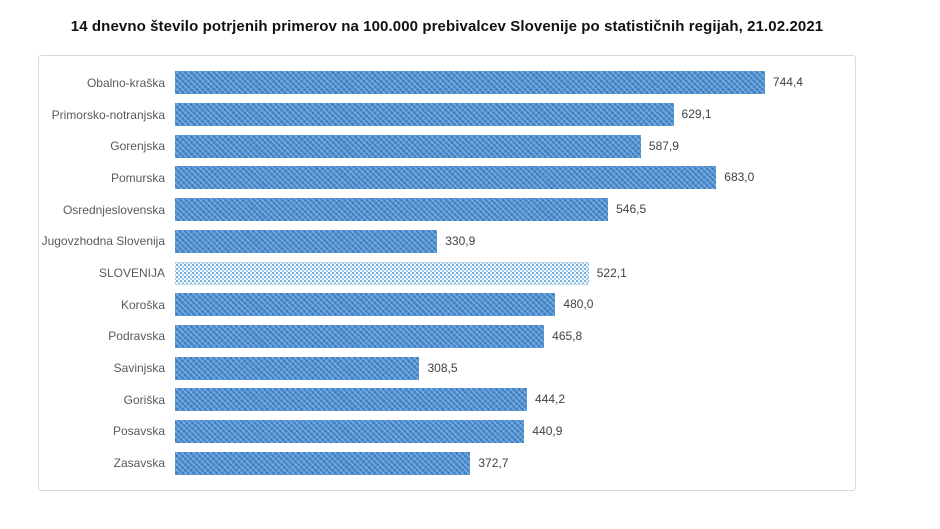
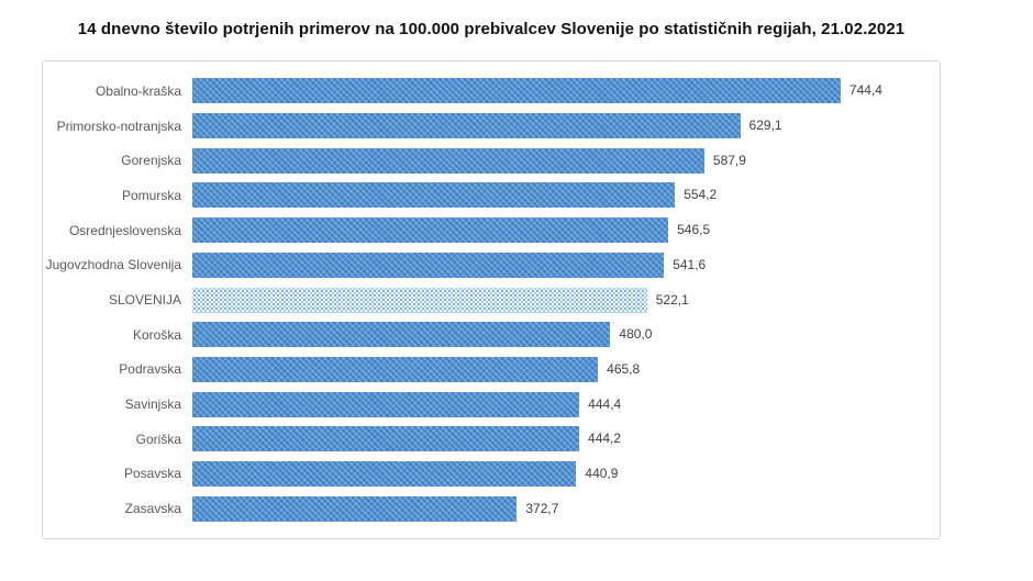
Pomurska: 683,0 -> 554,2
Jugovzhodna Slovenija: 330,9 -> 541,6
Savinjska: 308,5 -> 444,4
